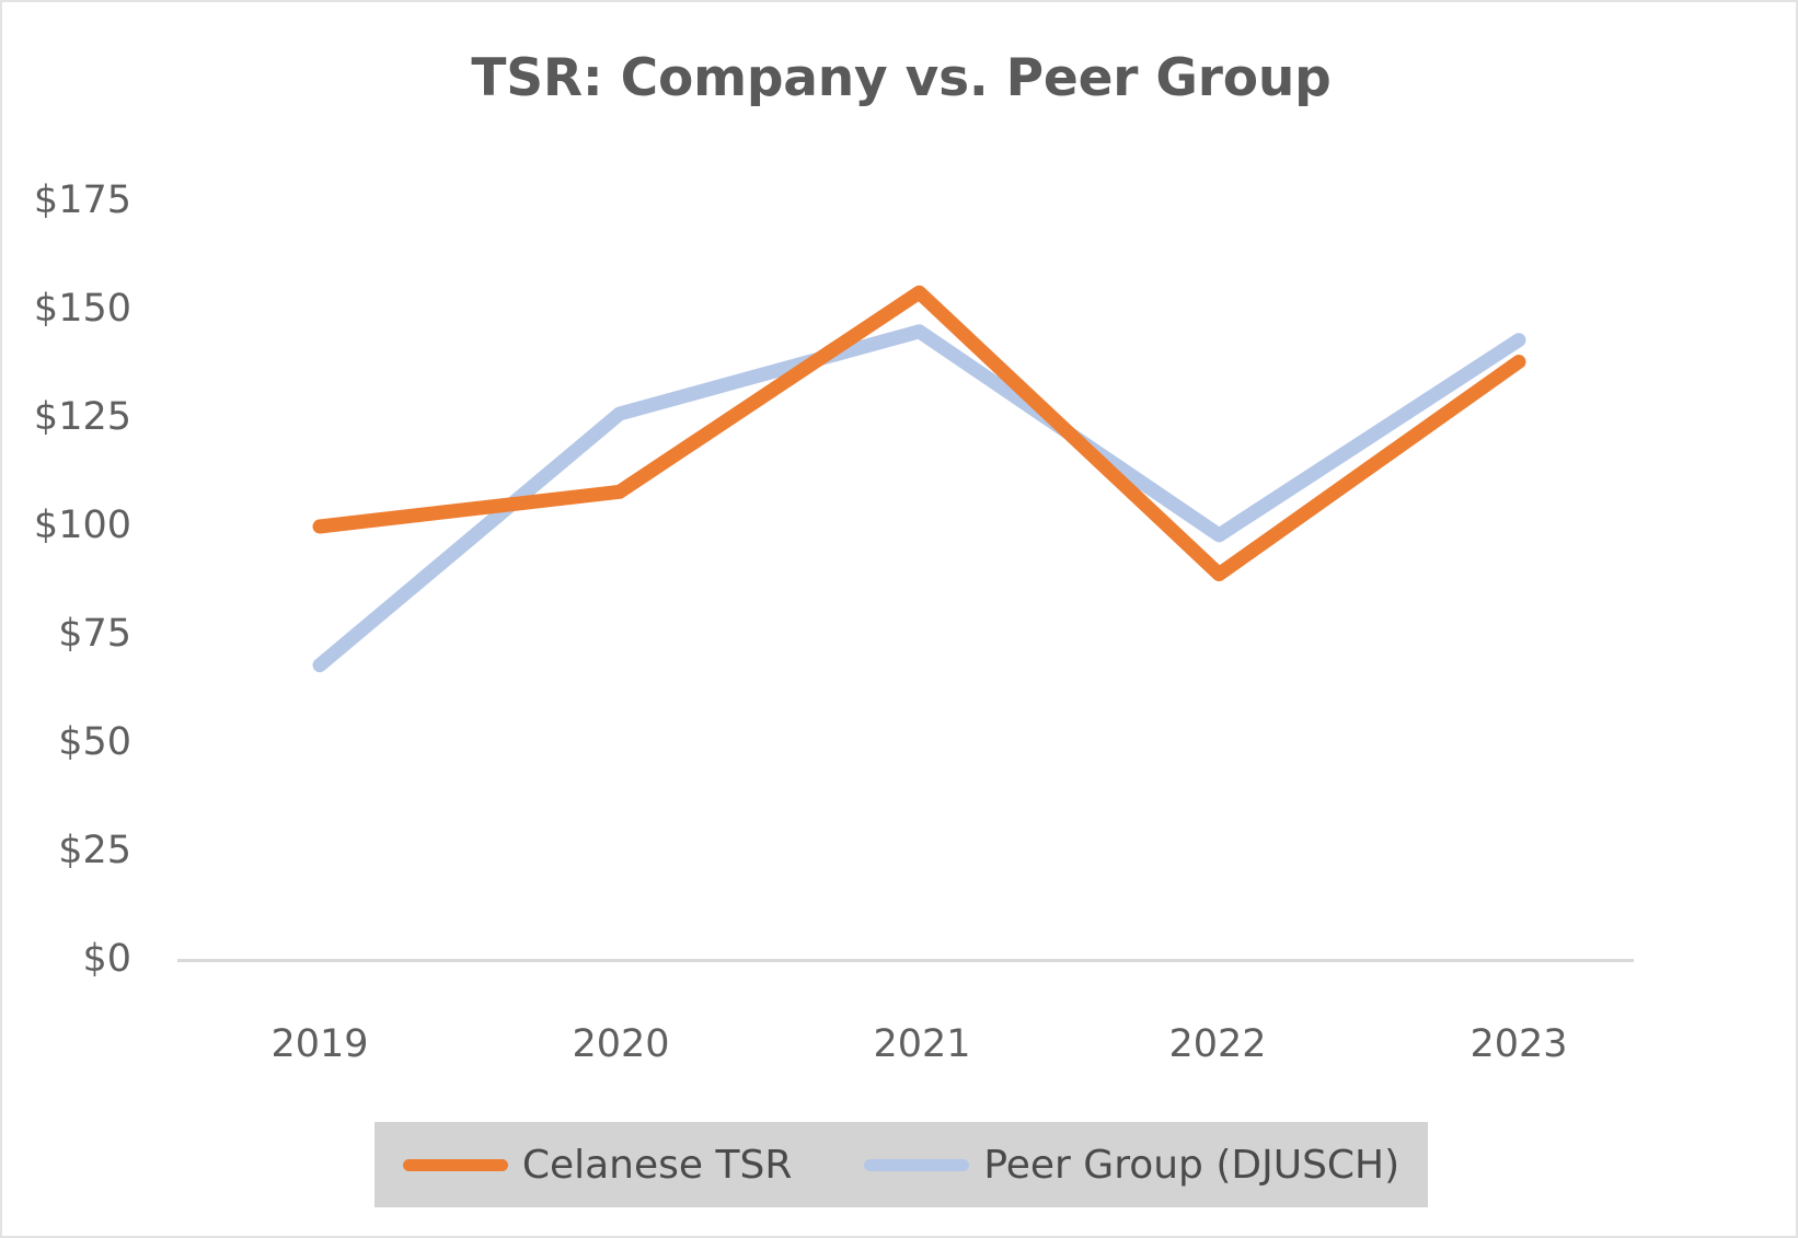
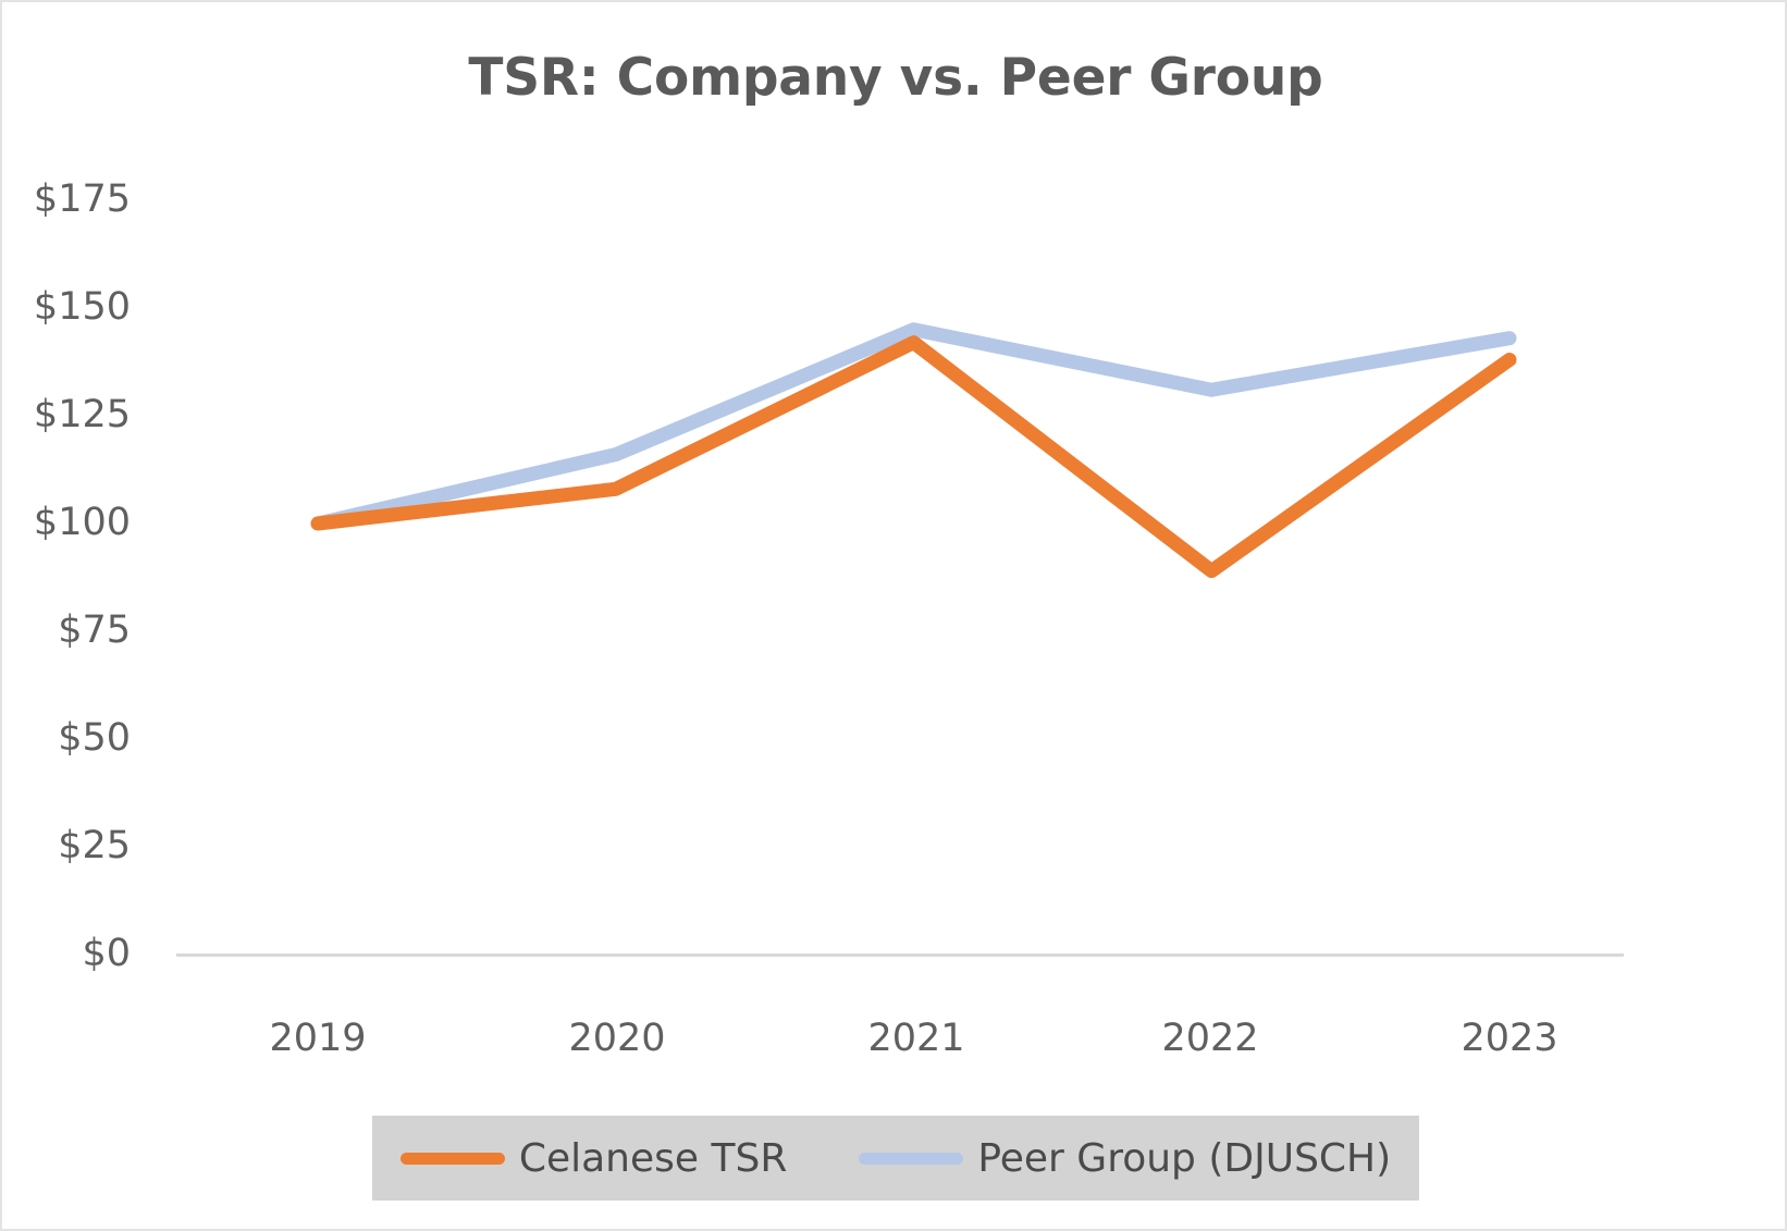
Peer Group (DJUSCH)/2019: $68 -> $100
Peer Group (DJUSCH)/2020: $126 -> $116
Celanese TSR/2021: $154 -> $142
Peer Group (DJUSCH)/2022: $98 -> $131
